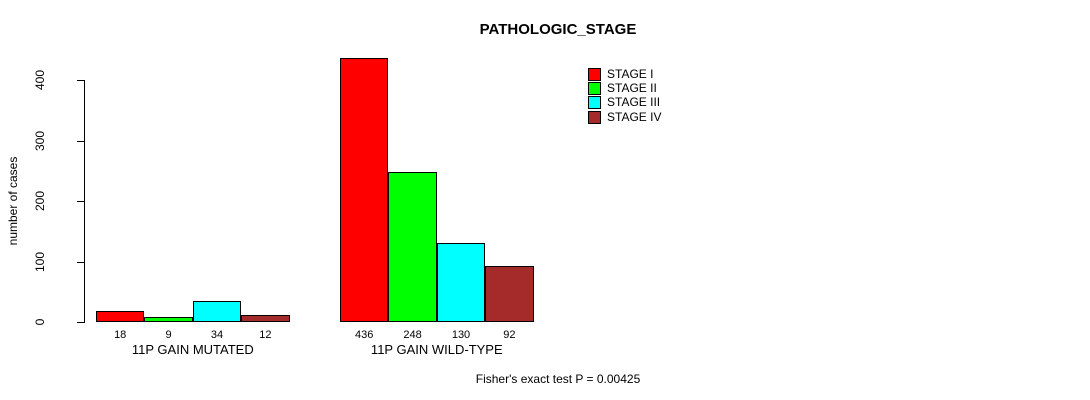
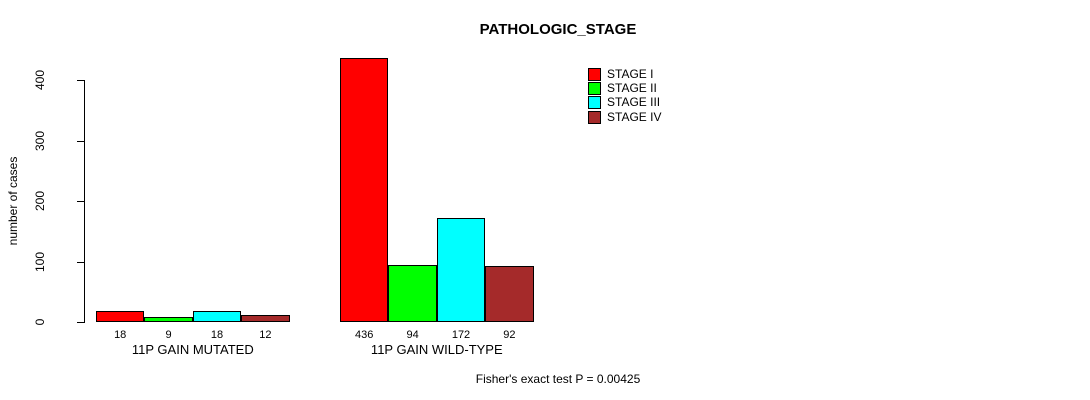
STAGE III/11P GAIN MUTATED: 34 -> 18
STAGE II/11P GAIN WILD-TYPE: 248 -> 94
STAGE III/11P GAIN WILD-TYPE: 130 -> 172
